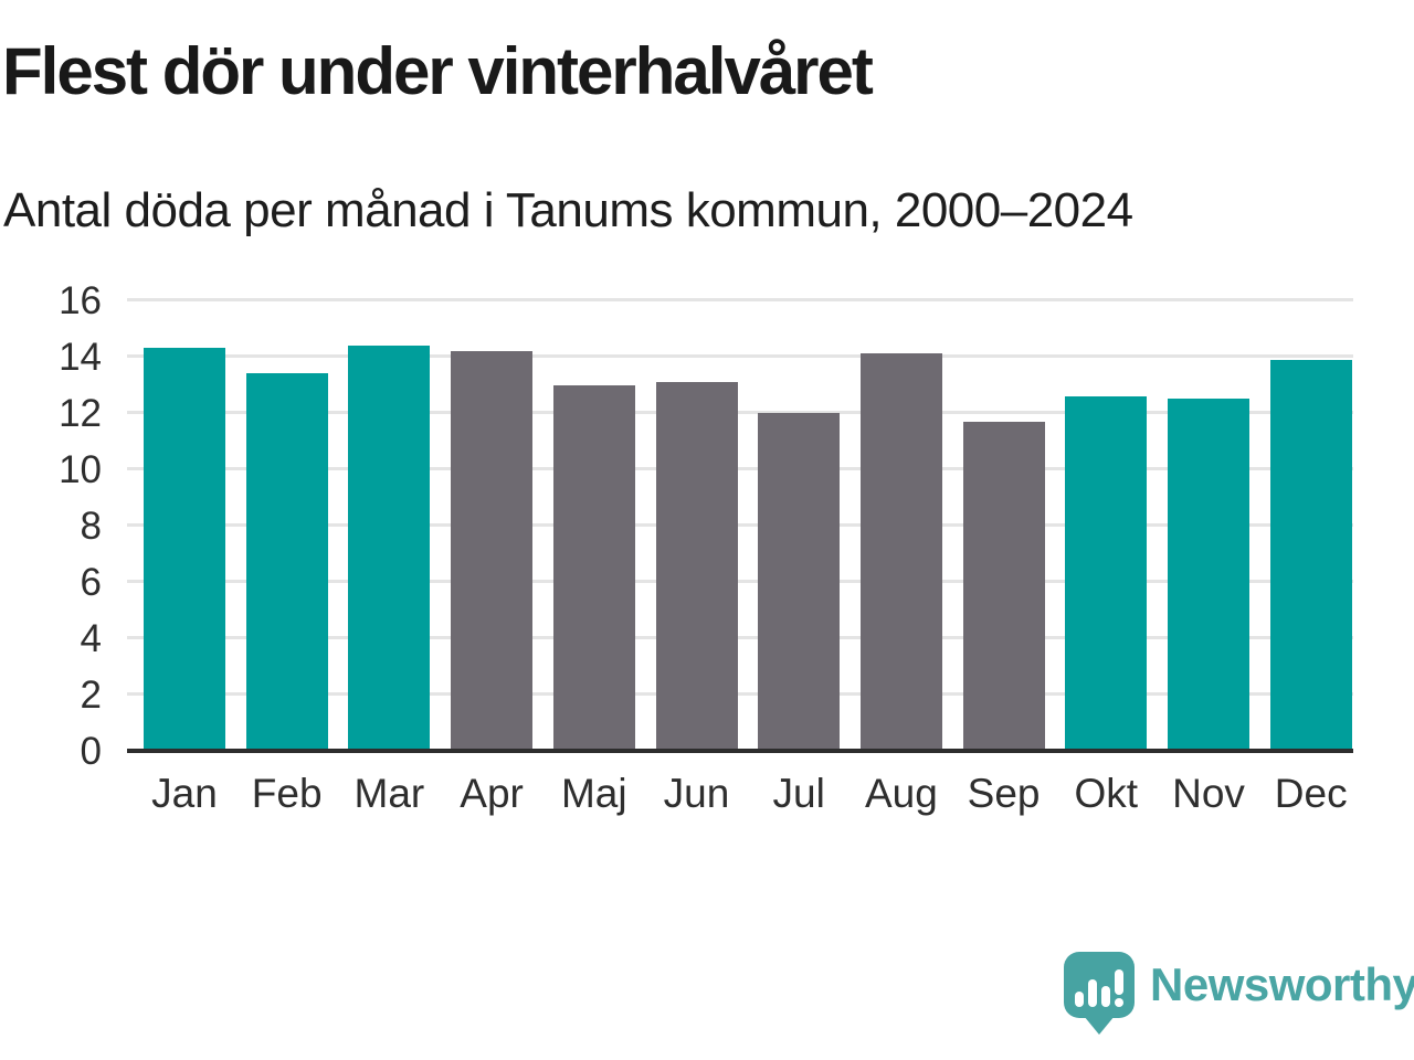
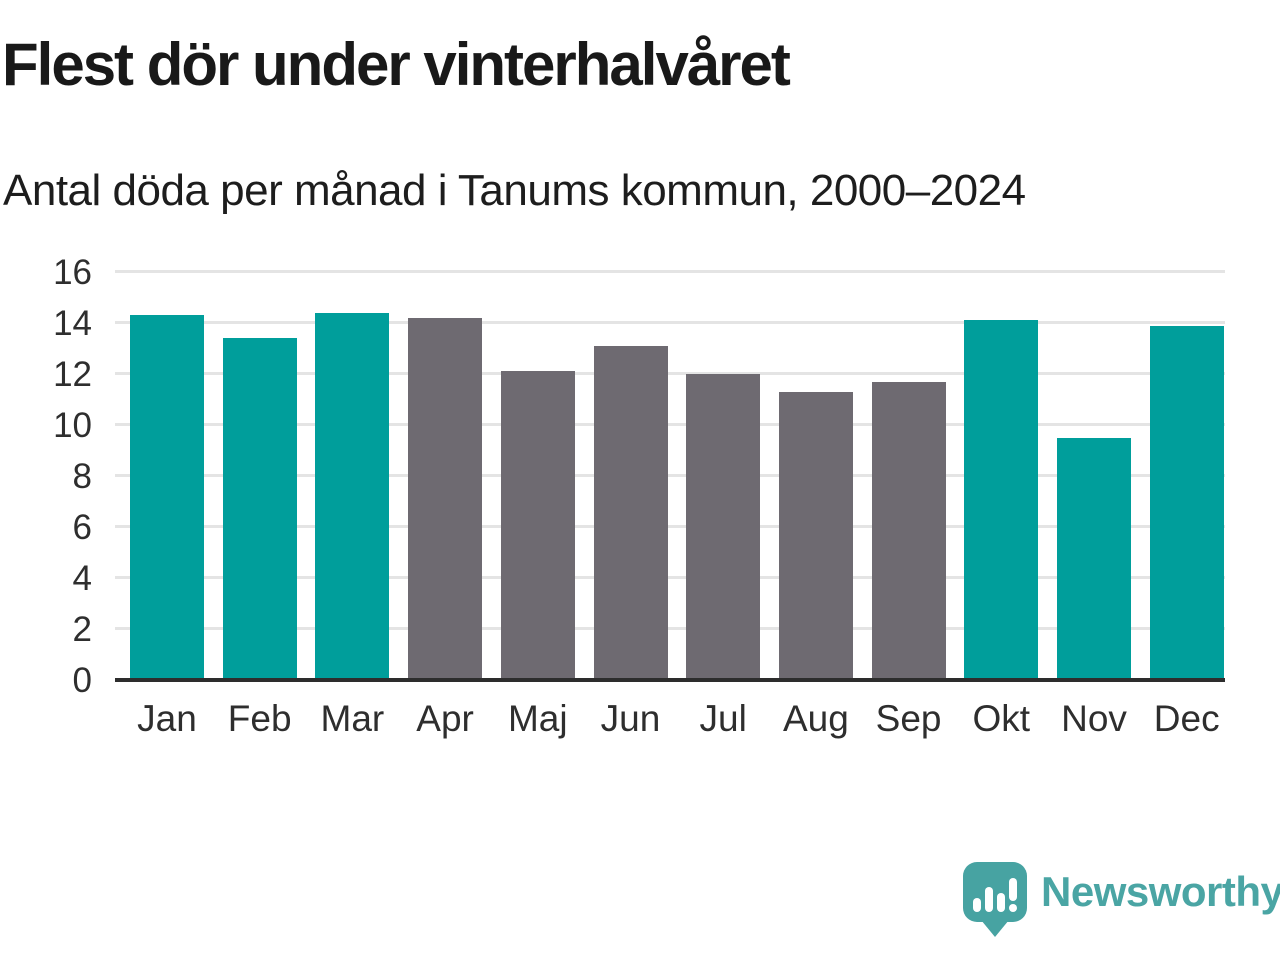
Maj: 13.0 -> 12.1
Aug: 14.1 -> 11.3
Okt: 12.6 -> 14.1
Nov: 12.5 -> 9.5
